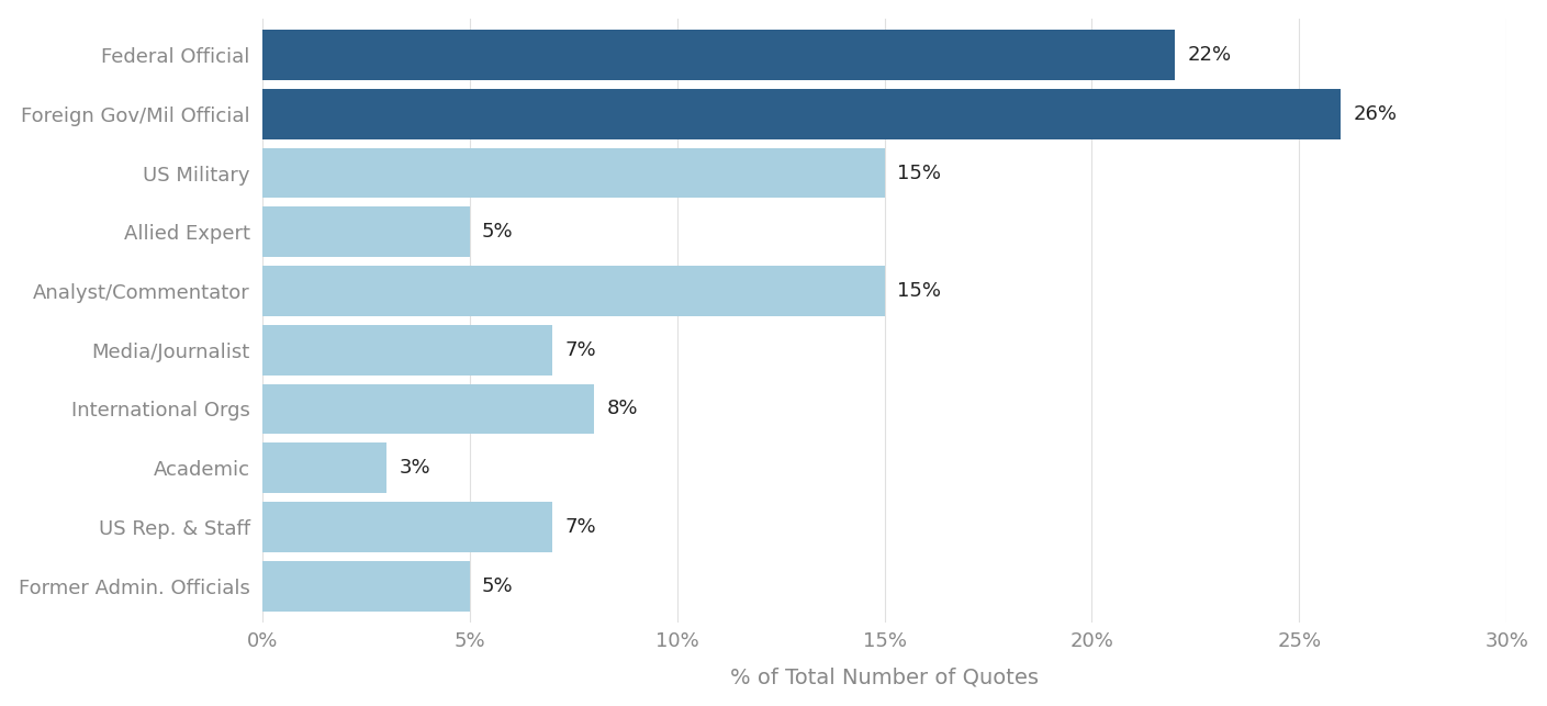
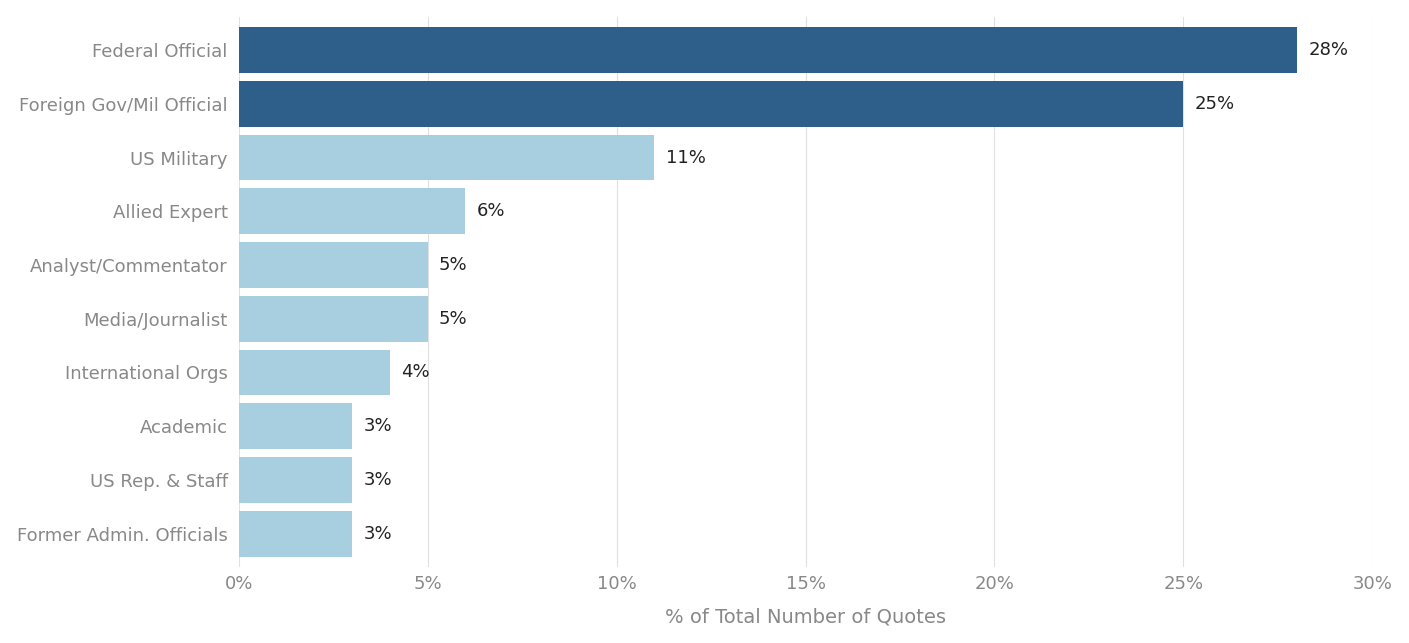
Federal Official: 22% -> 28%
Foreign Gov/Mil Official: 26% -> 25%
US Military: 15% -> 11%
Allied Expert: 5% -> 6%
Analyst/Commentator: 15% -> 5%
Media/Journalist: 7% -> 5%
International Orgs: 8% -> 4%
US Rep. & Staff: 7% -> 3%
Former Admin. Officials: 5% -> 3%
